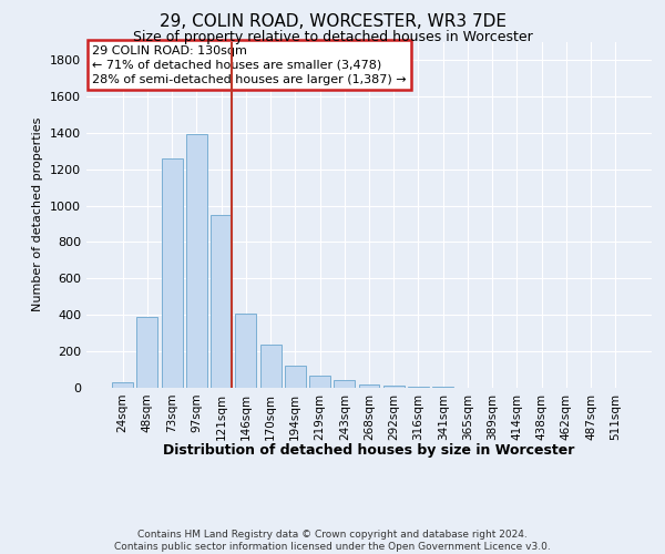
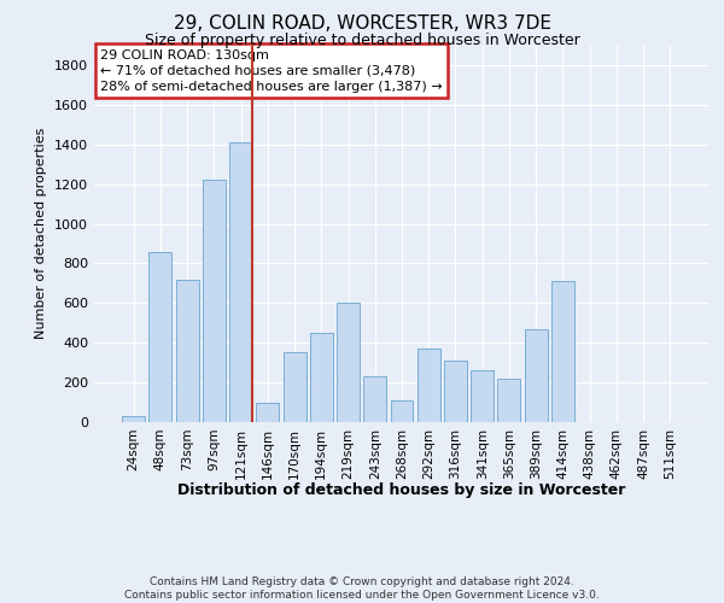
48sqm: 390 -> 860
73sqm: 1260 -> 720
97sqm: 1400 -> 1220
121sqm: 950 -> 1410
146sqm: 410 -> 100
170sqm: 240 -> 350
194sqm: 120 -> 450
219sqm: 60 -> 600
243sqm: 40 -> 230
268sqm: 20 -> 110
292sqm: 20 -> 370
316sqm: 10 -> 310
341sqm: 0 -> 260
365sqm: 0 -> 220
389sqm: 0 -> 470
414sqm: 0 -> 710
